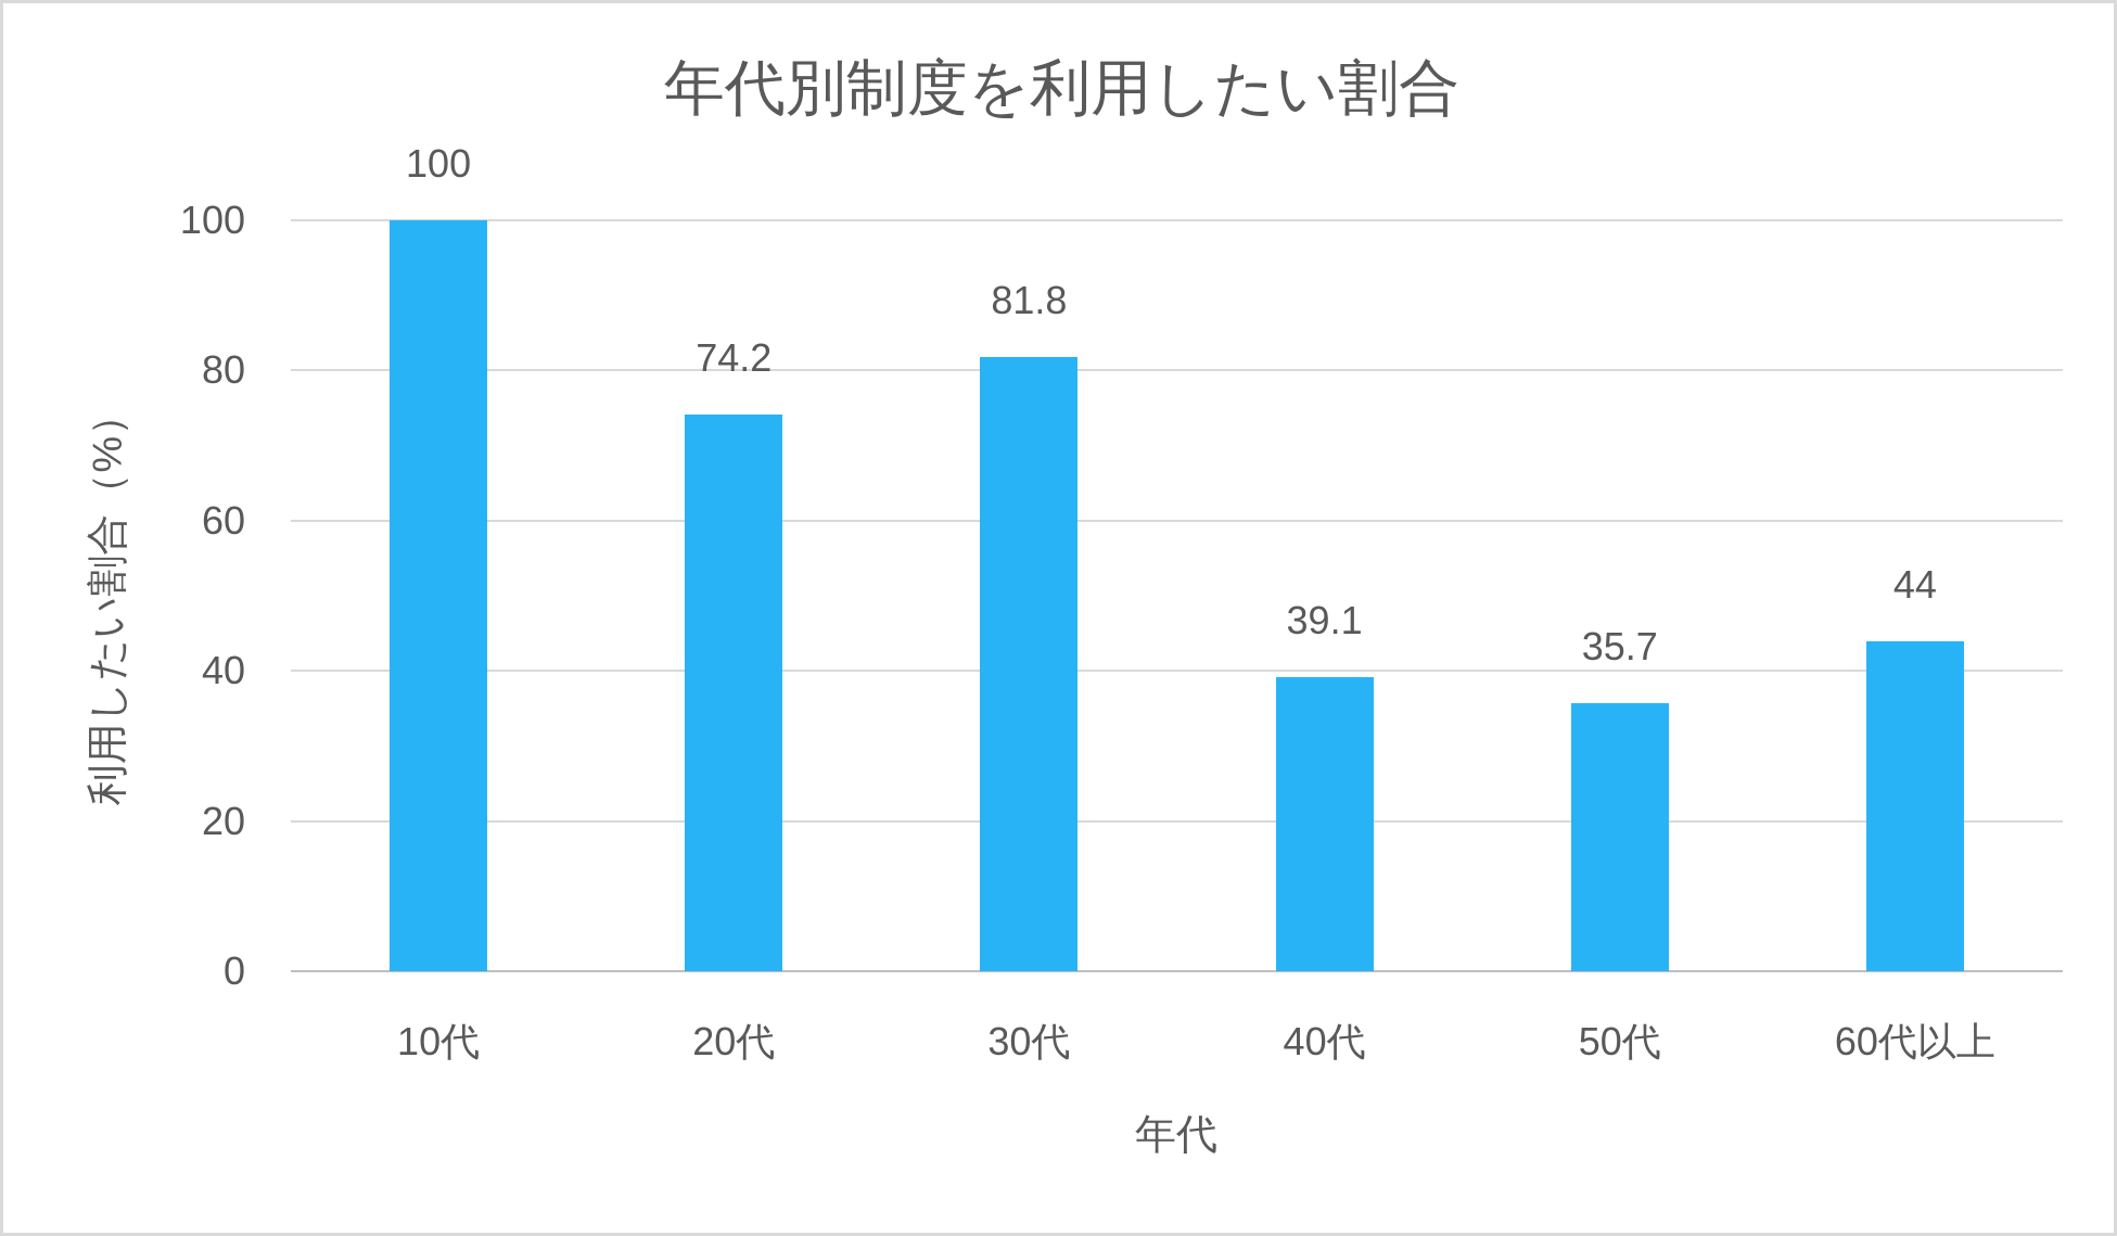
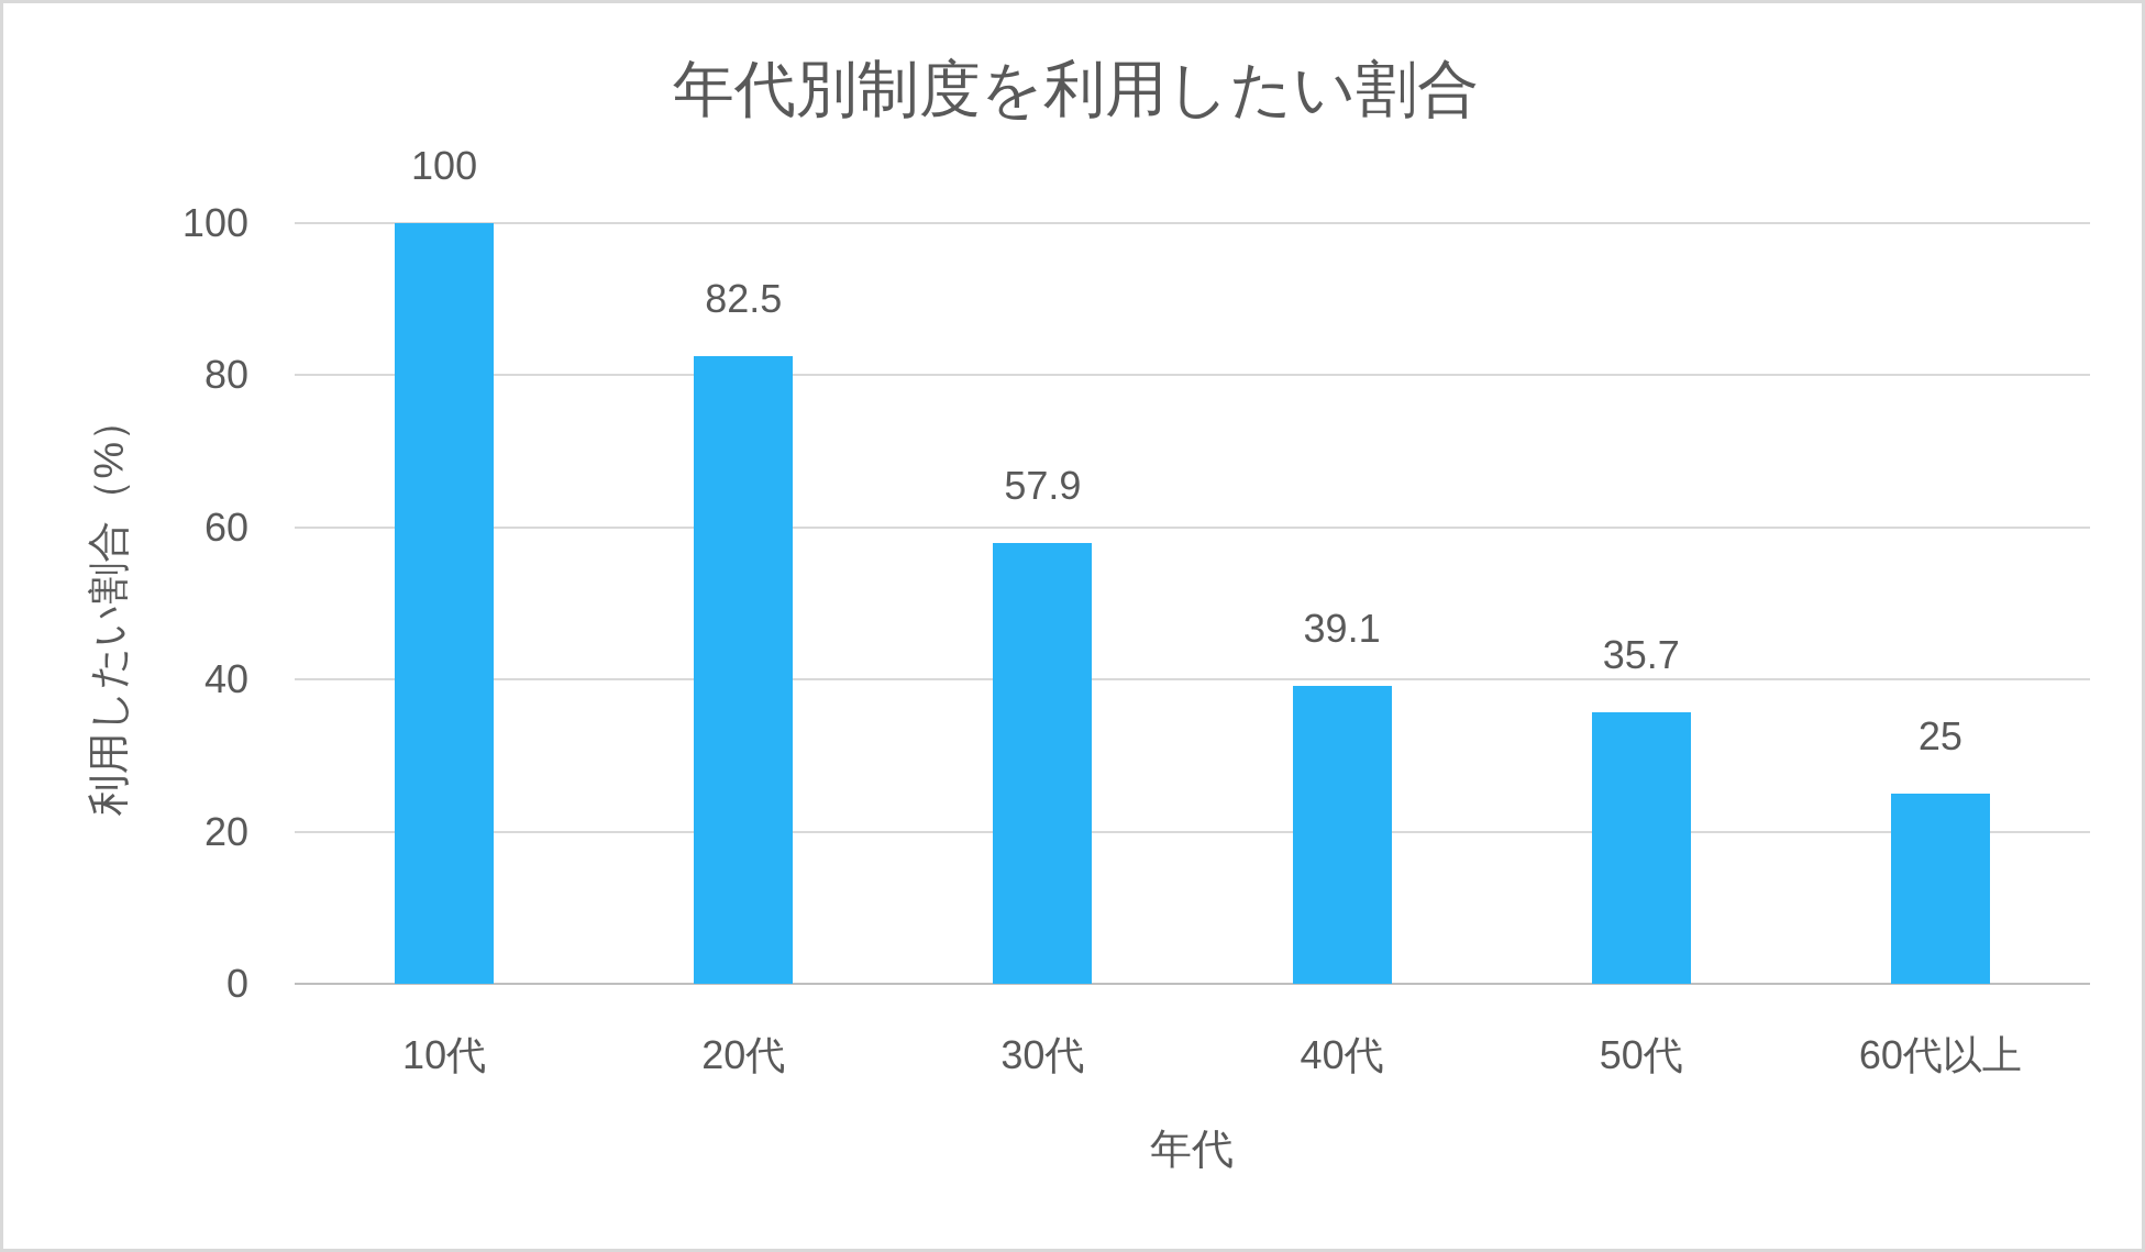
20代: 74.2 -> 82.5
30代: 81.8 -> 57.9
60代以上: 44 -> 25
